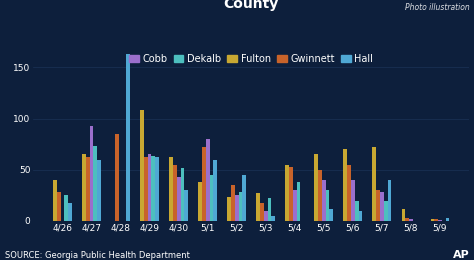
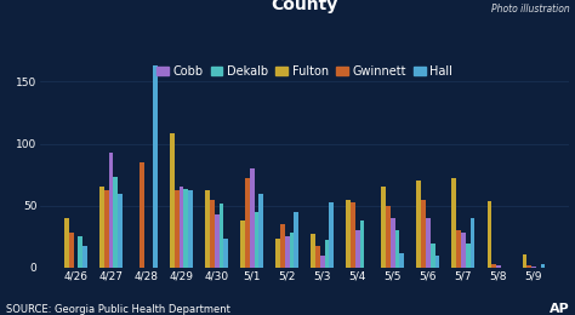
Hall/4/30: 30 -> 23
Hall/5/3: 5 -> 53
Fulton/5/8: 12 -> 54
Fulton/5/9: 2 -> 11
